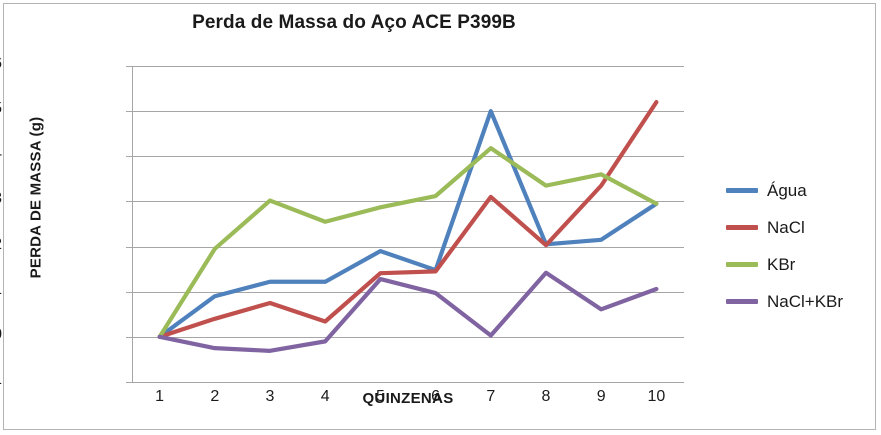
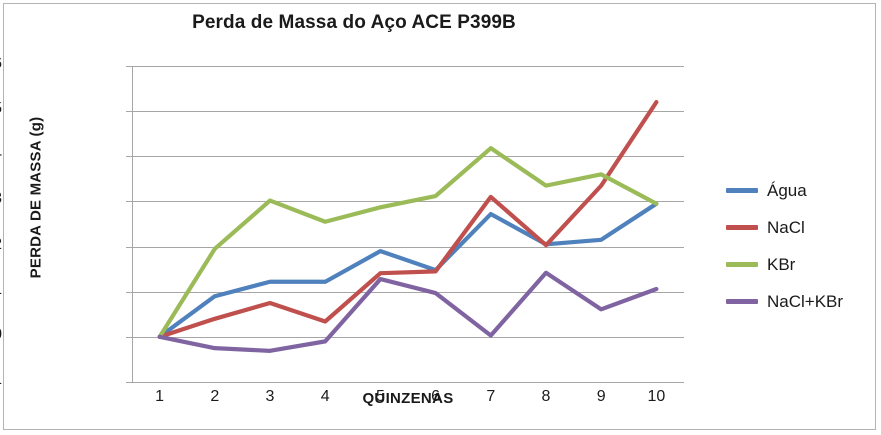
Água/7: 0,05 -> 0,03
